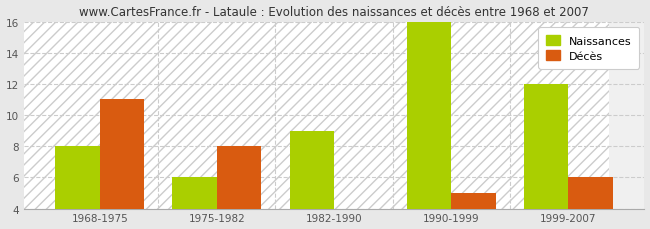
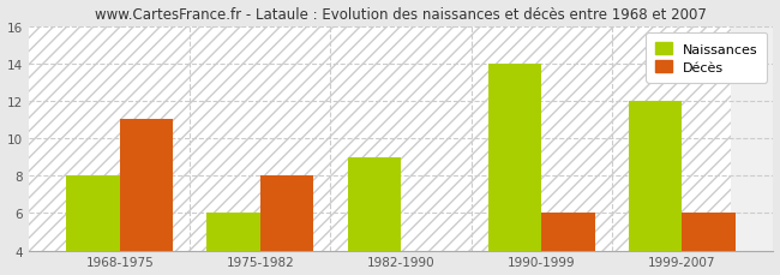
Naissances/1990-1999: 16 -> 14
Décès/1990-1999: 5 -> 6
